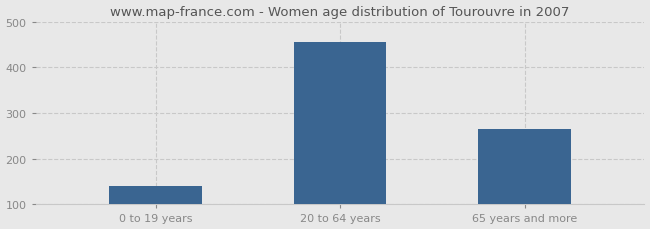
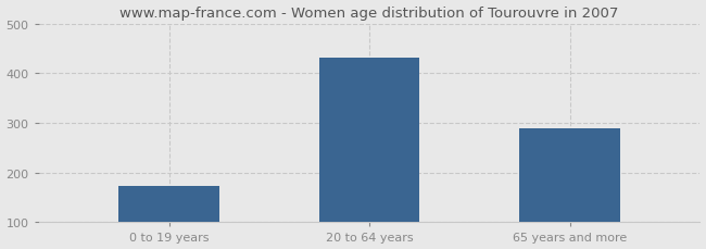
0 to 19 years: 140 -> 172
20 to 64 years: 455 -> 432
65 years and more: 265 -> 290
